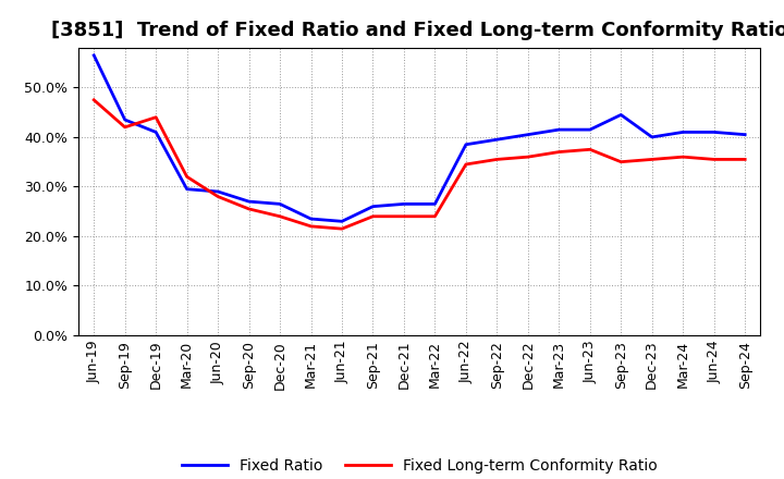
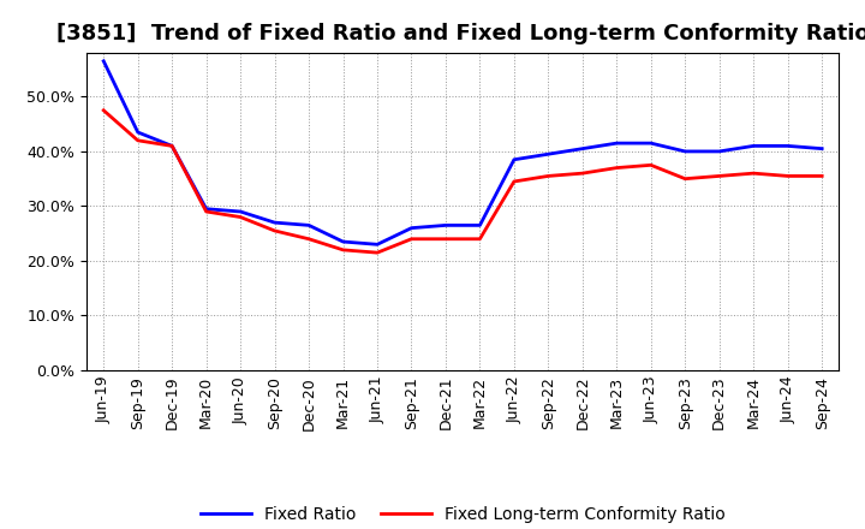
Fixed Long-term Conformity Ratio/Dec-19: 44.0% -> 41.0%
Fixed Long-term Conformity Ratio/Mar-20: 32.0% -> 29.0%
Fixed Ratio/Sep-23: 44.5% -> 40.0%
